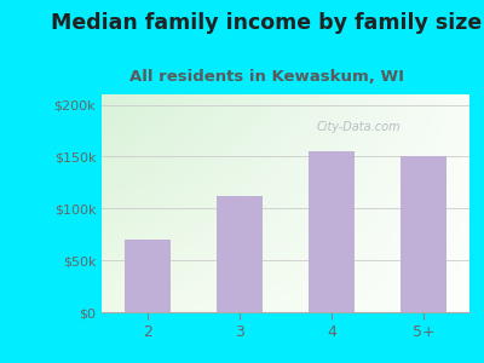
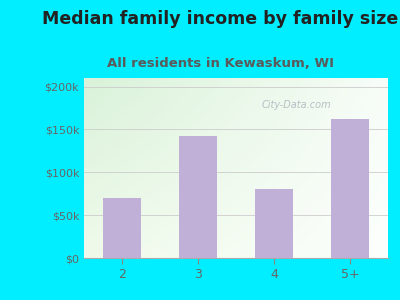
3: $112k -> $142k
4: $155k -> $80k
5+: $150k -> $162k
